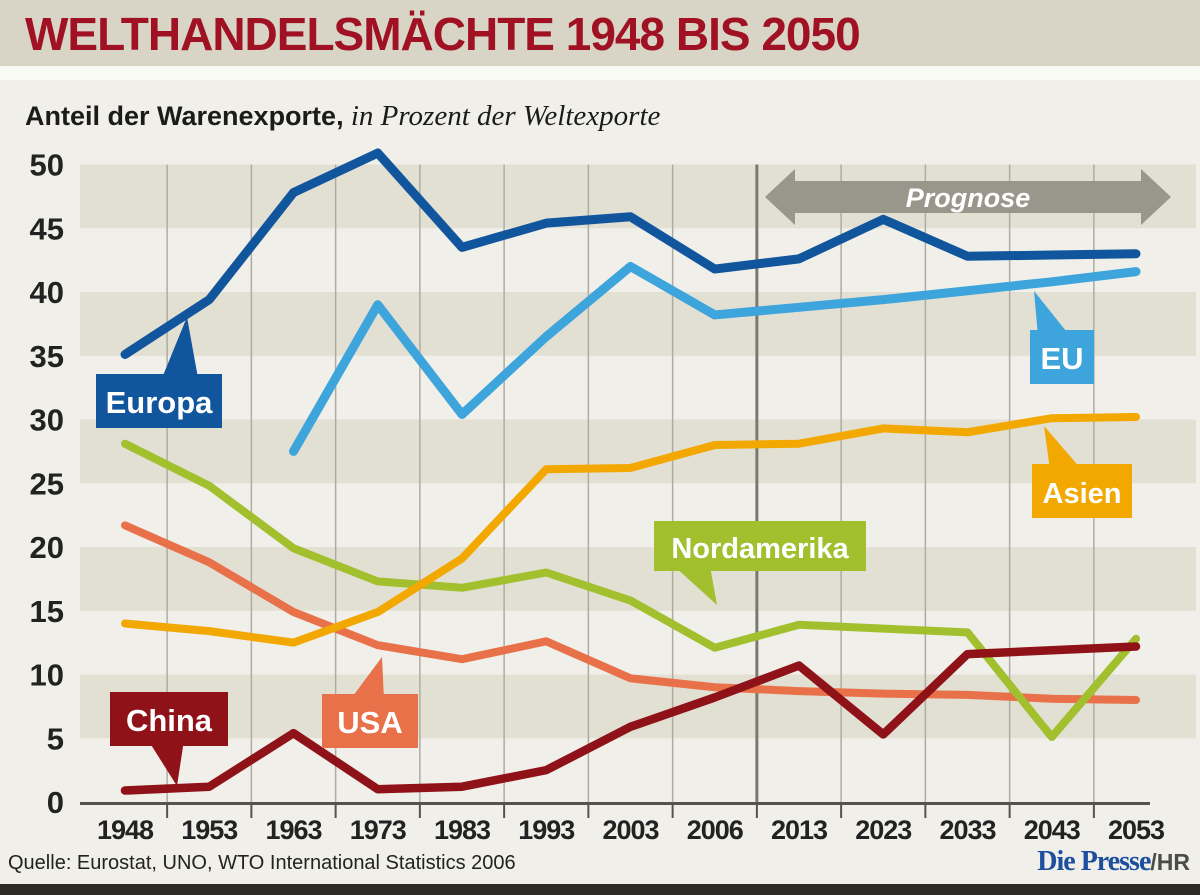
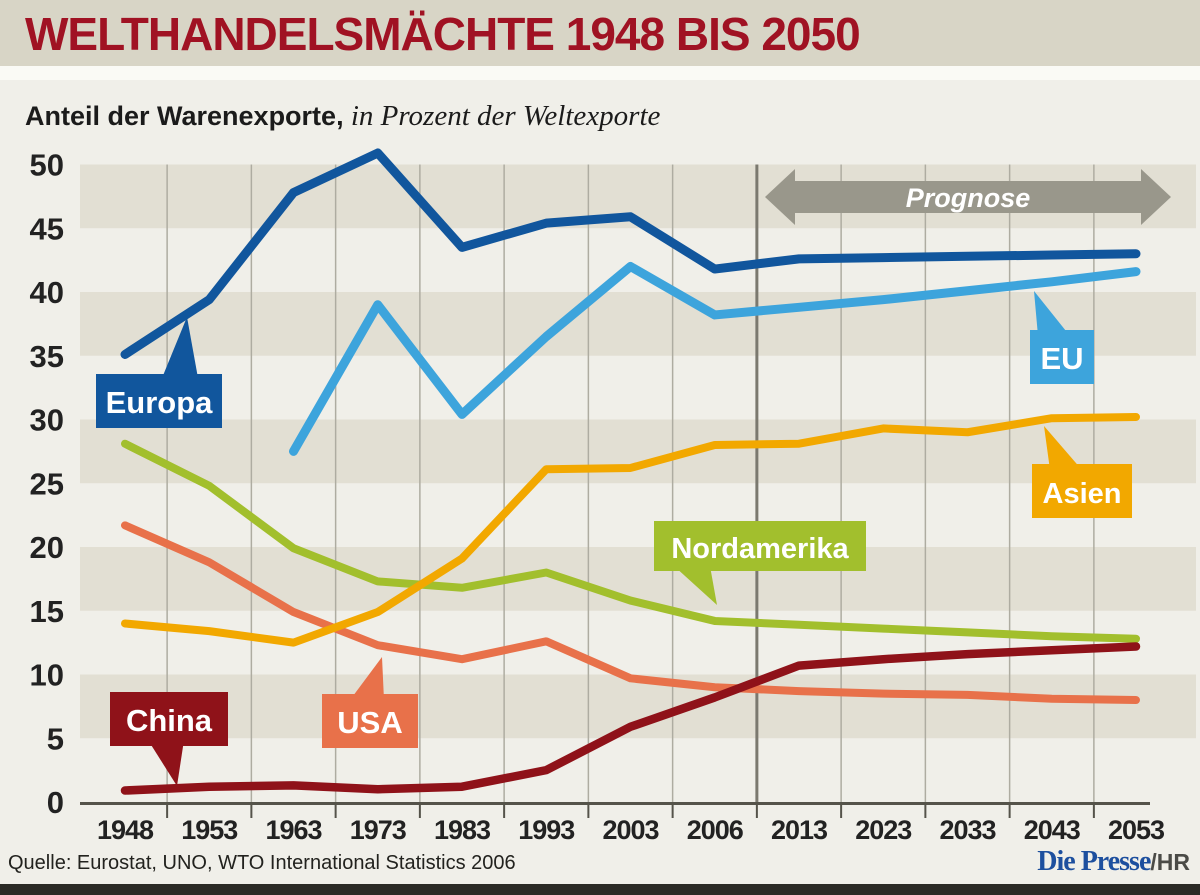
China/1963: 5.4 -> 1.3
Nordamerika/2006: 12.1 -> 14.2
Europa/2023: 45.7 -> 42.7
China/2023: 5.3 -> 11.2
Nordamerika/2043: 5.1 -> 13.0
